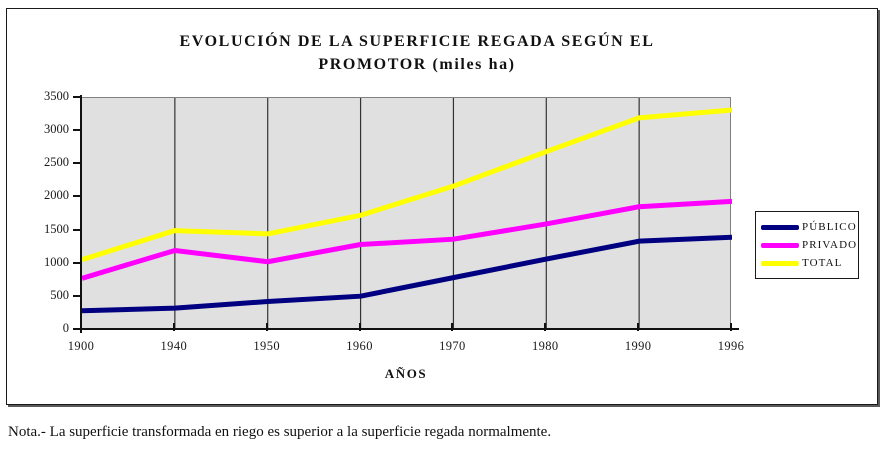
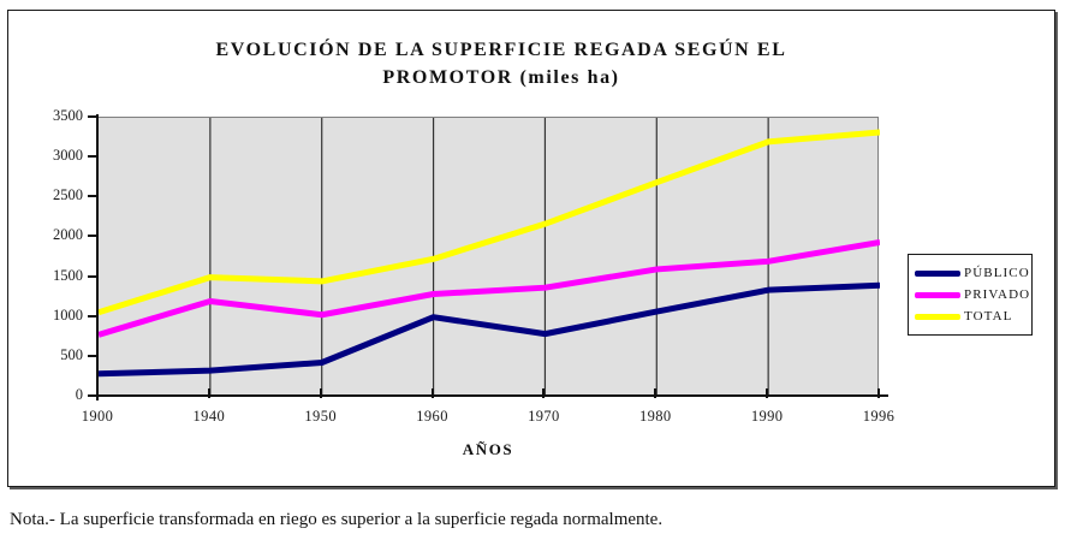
PÚBLICO/1960: 500 -> 1000
PRIVADO/1990: 1900 -> 1700
